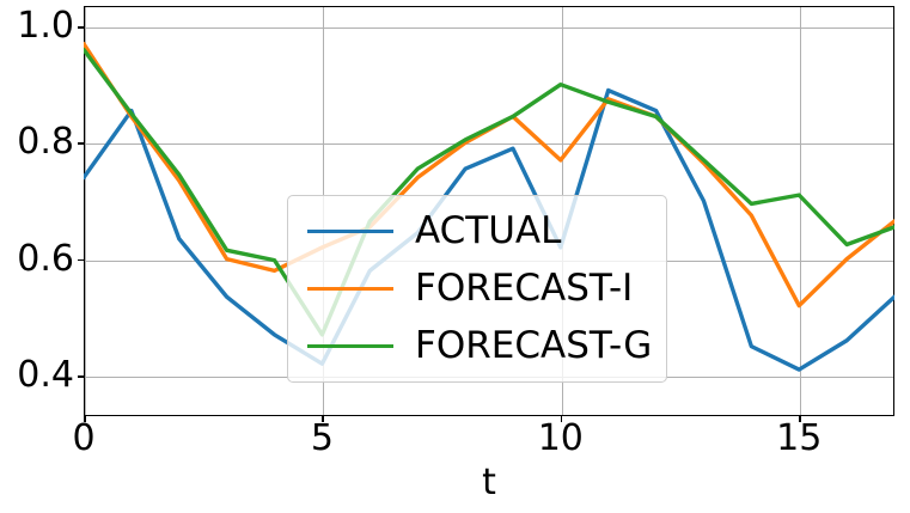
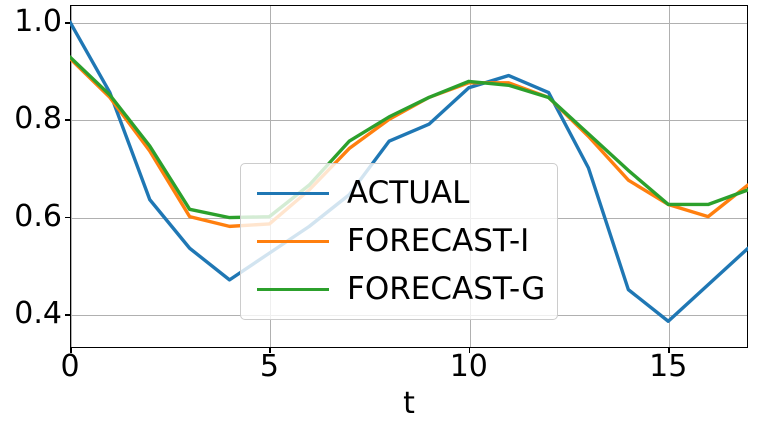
ACTUAL/0: 0.74 -> 1.00
FORECAST-I/0: 0.97 -> 0.93
FORECAST-G/0: 0.96 -> 0.93
ACTUAL/5: 0.42 -> 0.53
FORECAST-I/5: 0.62 -> 0.58
FORECAST-G/5: 0.47 -> 0.60
ACTUAL/10: 0.62 -> 0.86
FORECAST-I/10: 0.77 -> 0.88
FORECAST-G/10: 0.90 -> 0.88
ACTUAL/15: 0.41 -> 0.39
FORECAST-I/15: 0.52 -> 0.62
FORECAST-G/15: 0.71 -> 0.62
